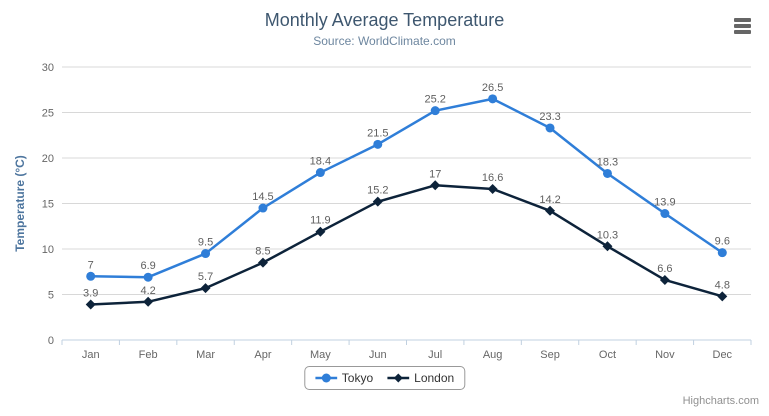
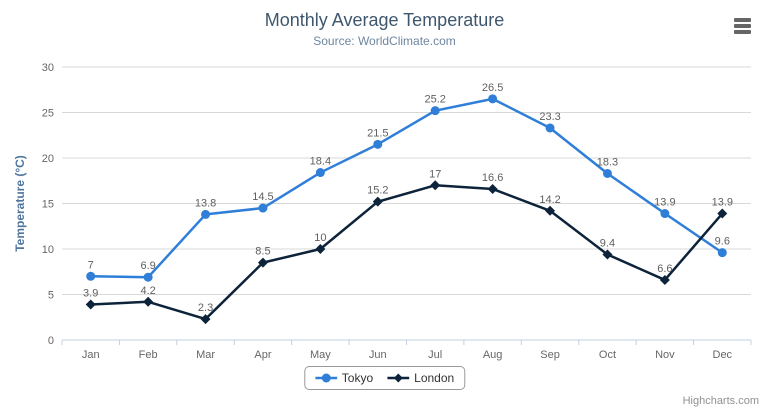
Tokyo/Mar: 9.5 -> 13.8
London/Mar: 5.7 -> 2.3
London/May: 11.9 -> 10
London/Oct: 10.3 -> 9.4
London/Dec: 4.8 -> 13.9
